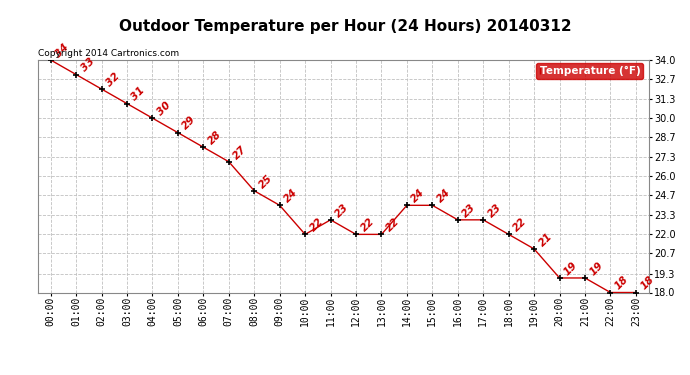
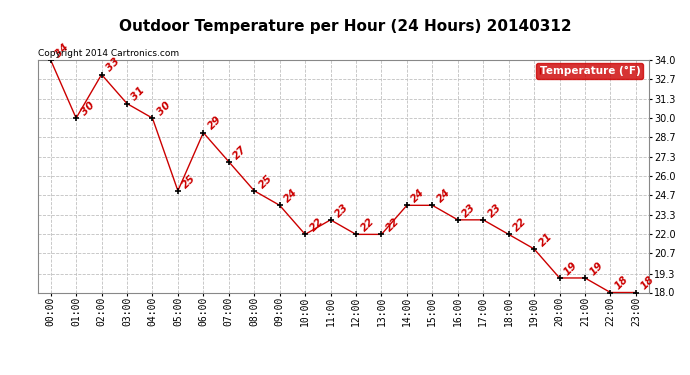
01:00: 33 -> 30
02:00: 32 -> 33
05:00: 29 -> 25
06:00: 28 -> 29
